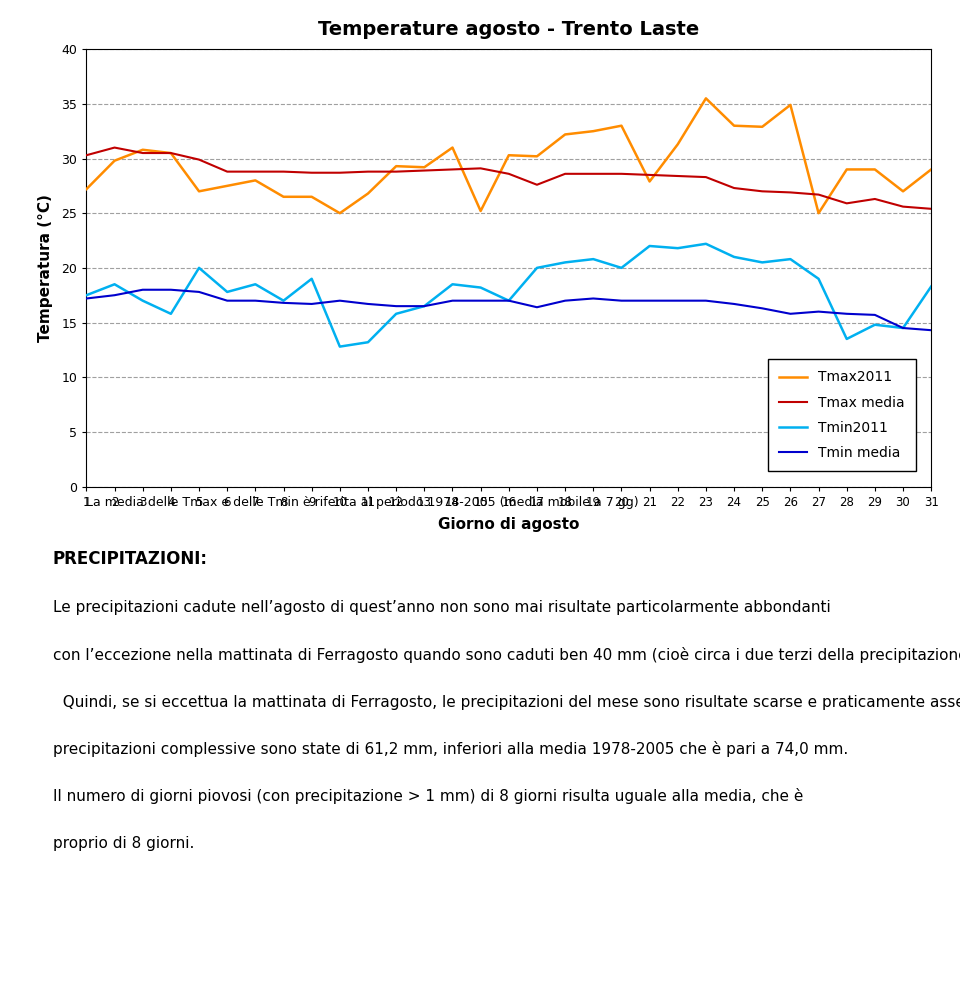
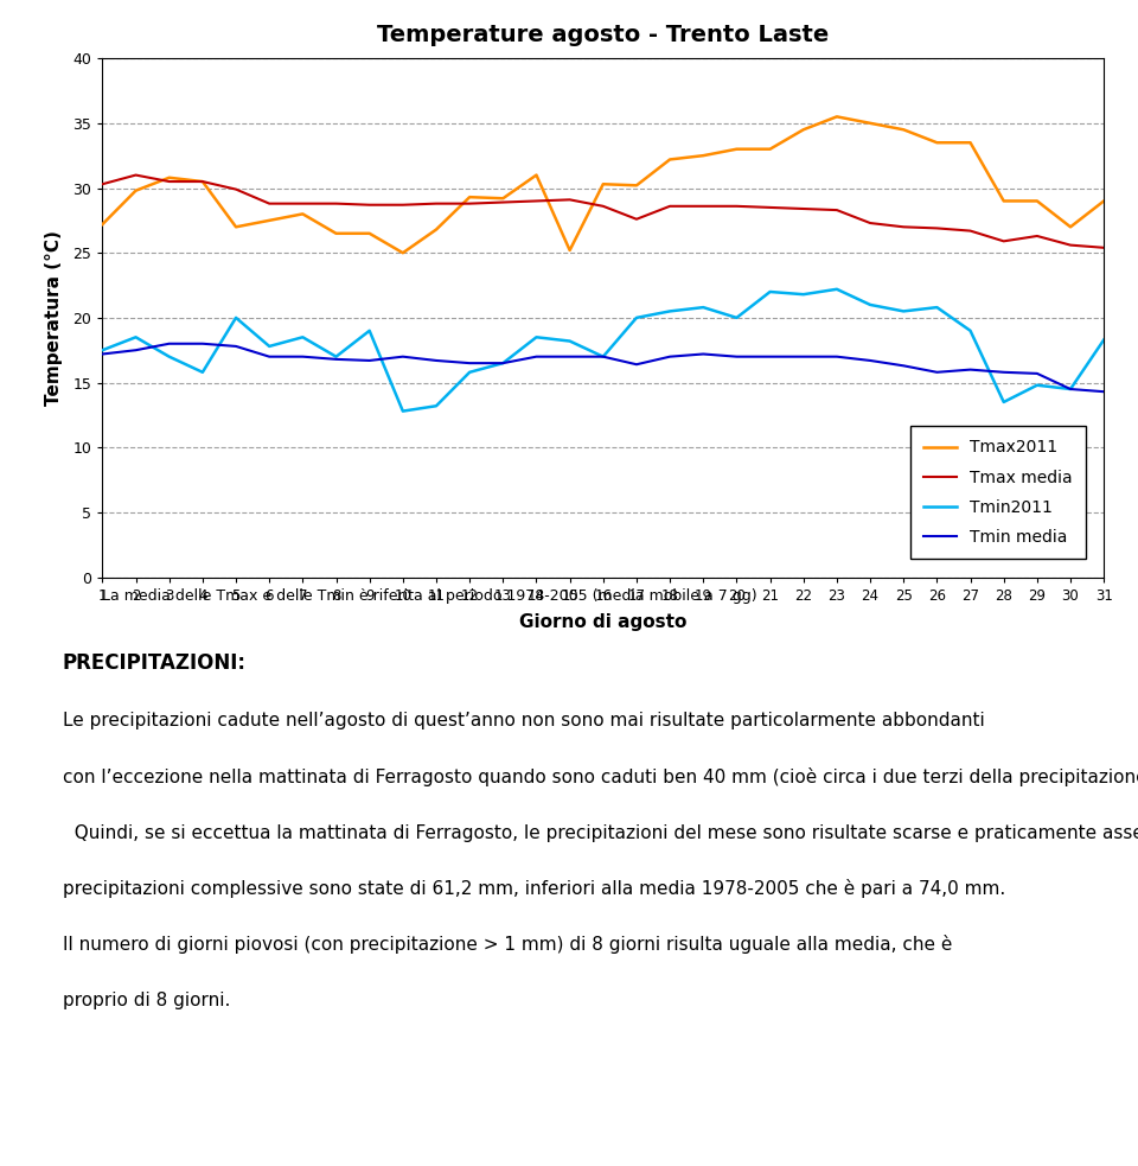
Tmax2011/21: 27.9 -> 33.0
Tmax2011/22: 31.3 -> 34.5
Tmax2011/24: 33.0 -> 35.0
Tmax2011/25: 32.9 -> 34.5
Tmax2011/26: 34.9 -> 33.5
Tmax2011/27: 25.0 -> 33.5
